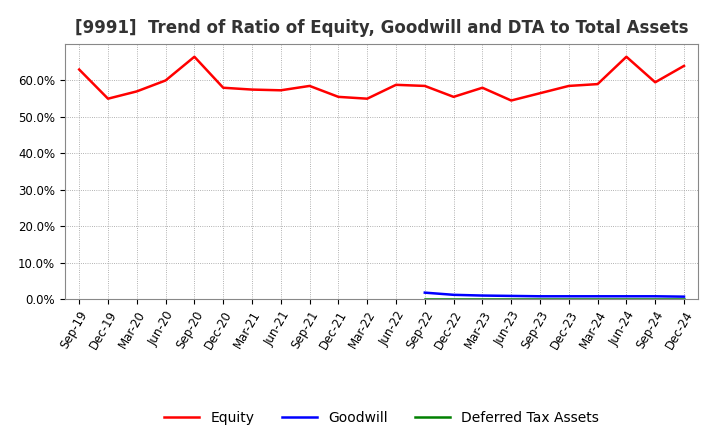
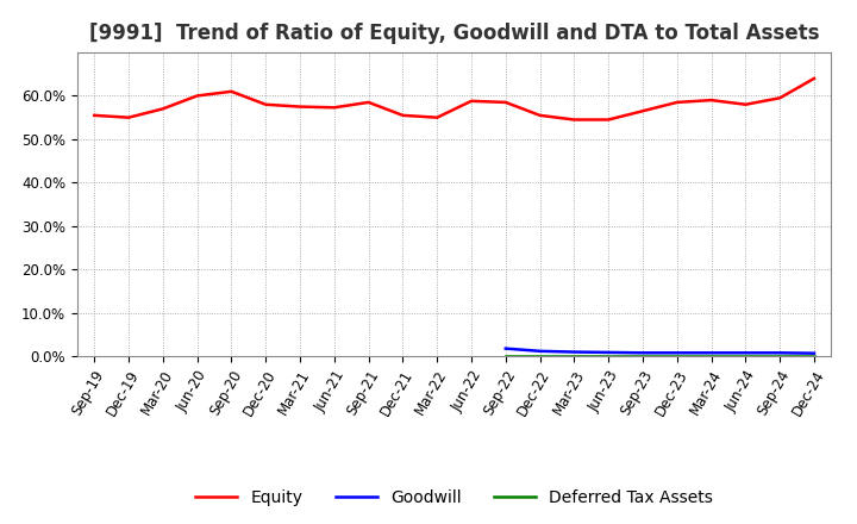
Equity/Sep-19: 63.0% -> 55.5%
Equity/Sep-20: 66.5% -> 61.0%
Equity/Mar-23: 58.0% -> 54.5%
Equity/Jun-24: 66.5% -> 58.0%
